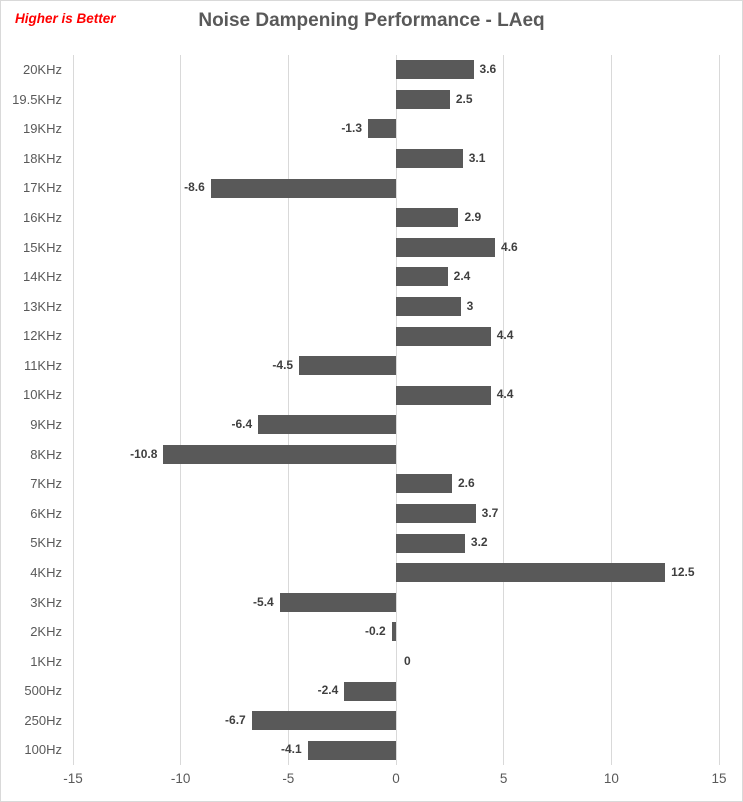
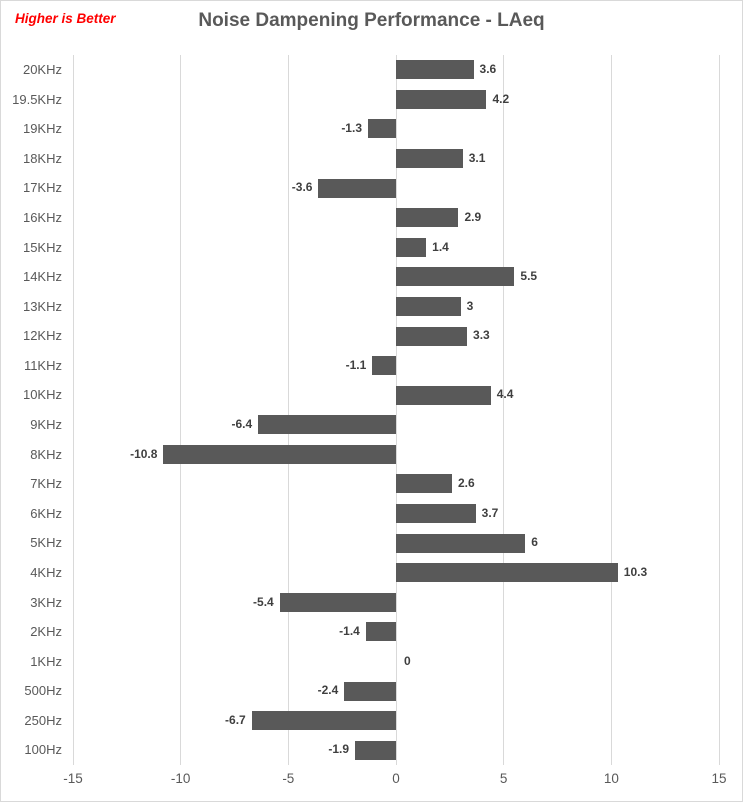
19.5KHz: 2.5 -> 4.2
17KHz: -8.6 -> -3.6
15KHz: 4.6 -> 1.4
14KHz: 2.4 -> 5.5
12KHz: 4.4 -> 3.3
11KHz: -4.5 -> -1.1
5KHz: 3.2 -> 6
4KHz: 12.5 -> 10.3
2KHz: -0.2 -> -1.4
100Hz: -4.1 -> -1.9
